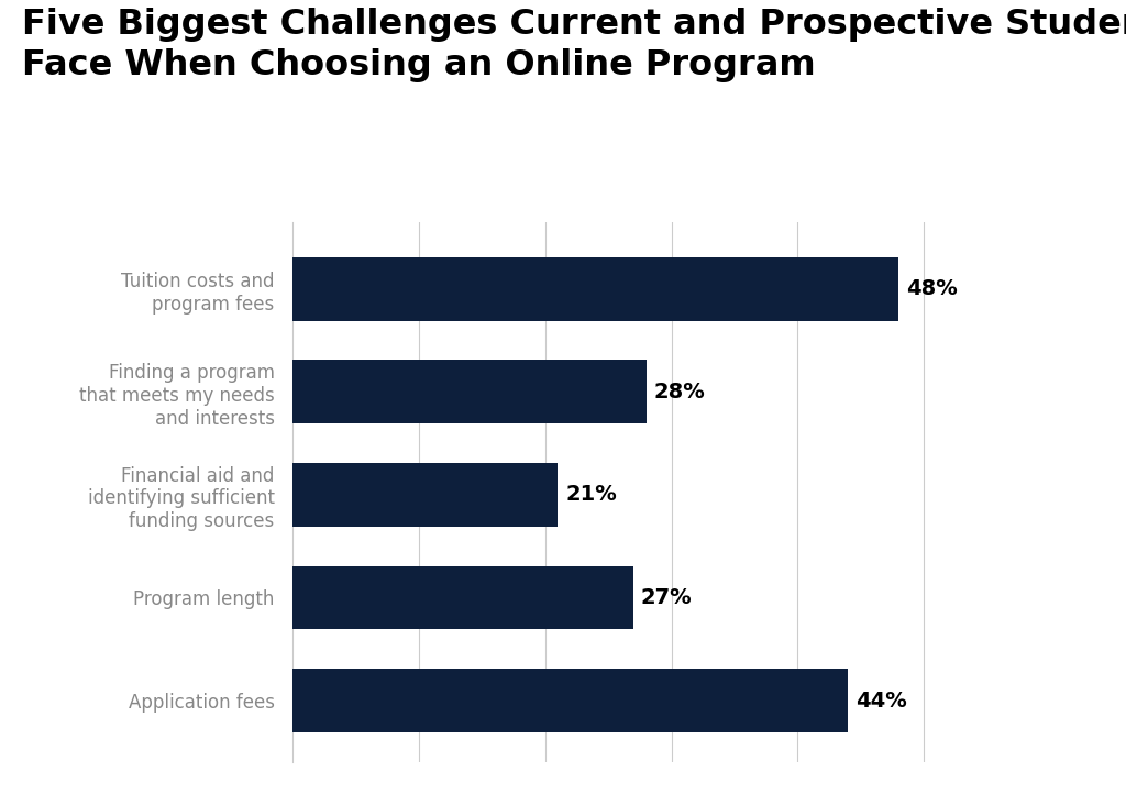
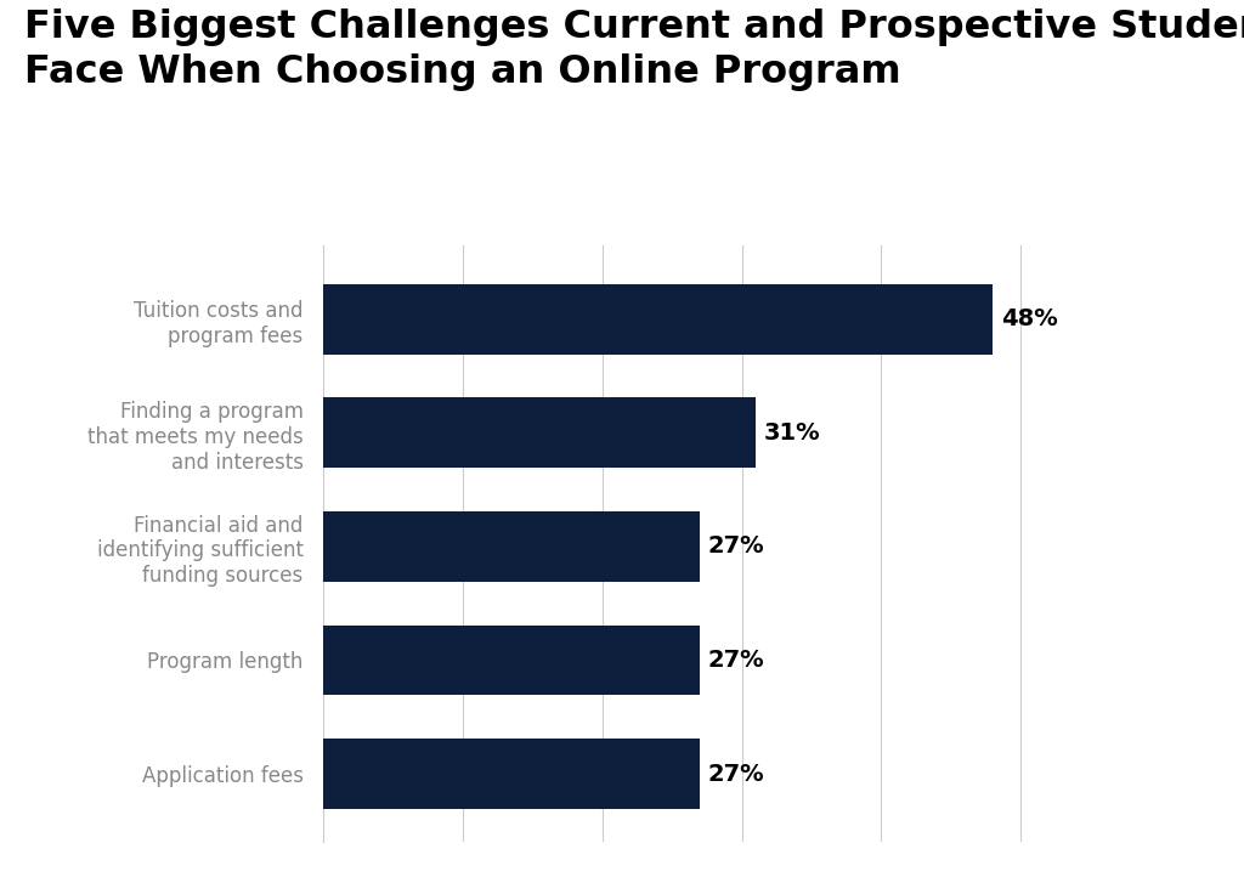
Finding a program that meets my needs and interests: 28% -> 31%
Financial aid and identifying sufficient funding sources: 21% -> 27%
Application fees: 44% -> 27%
